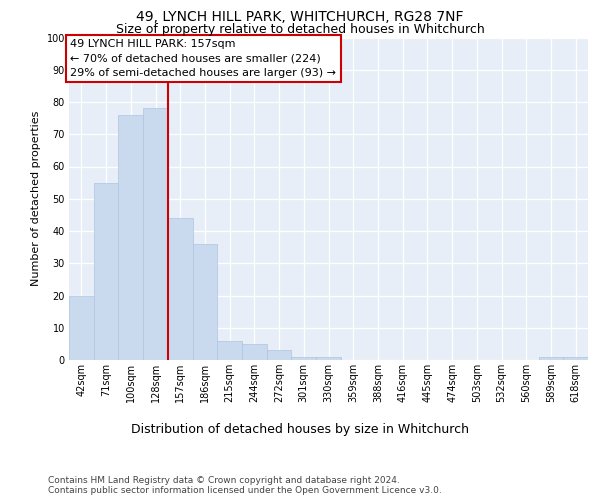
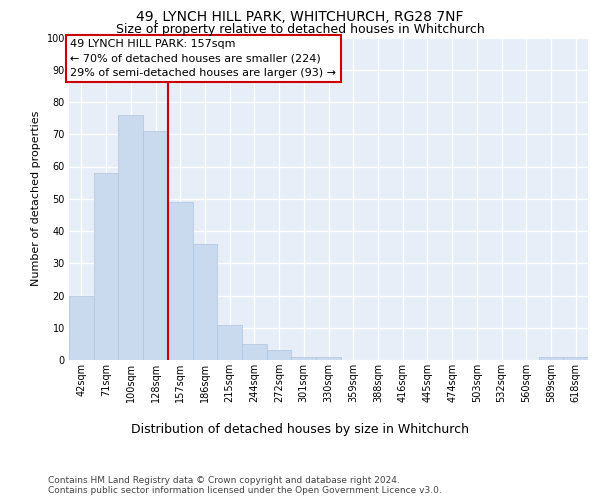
71sqm: 55 -> 58
128sqm: 78 -> 71
157sqm: 44 -> 49
215sqm: 6 -> 11
